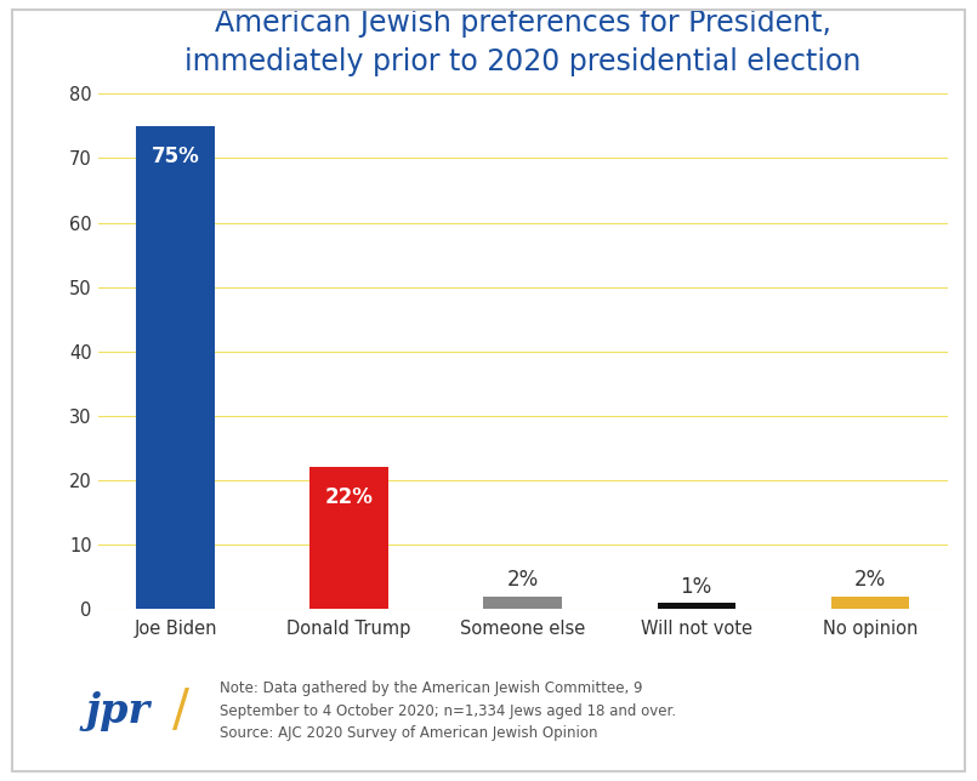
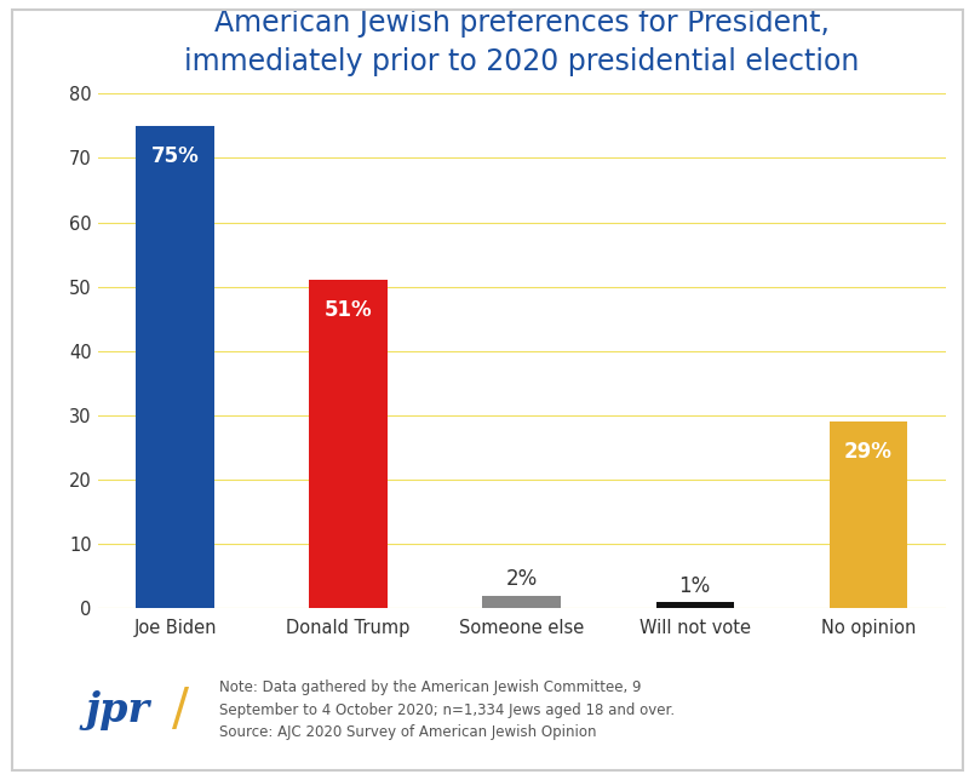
Donald Trump: 22% -> 51%
No opinion: 2% -> 29%
